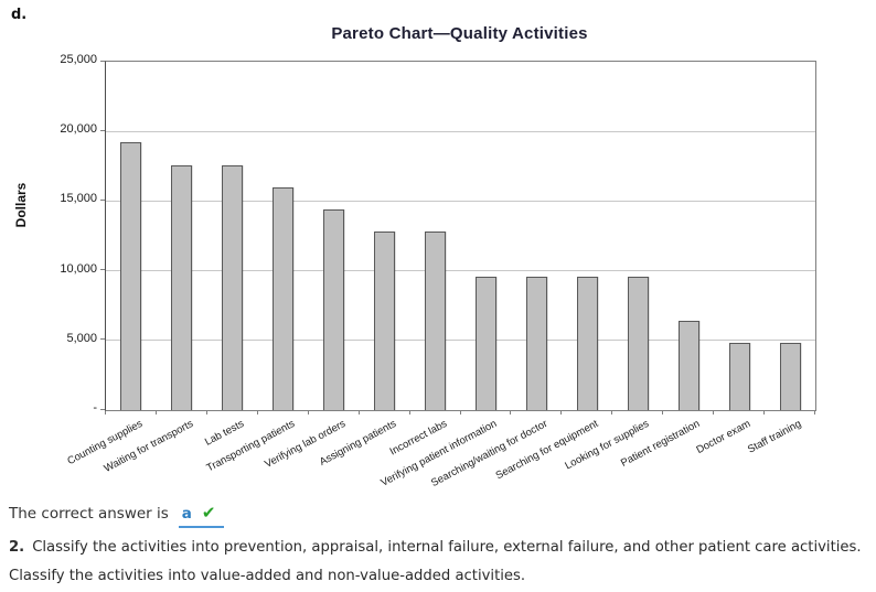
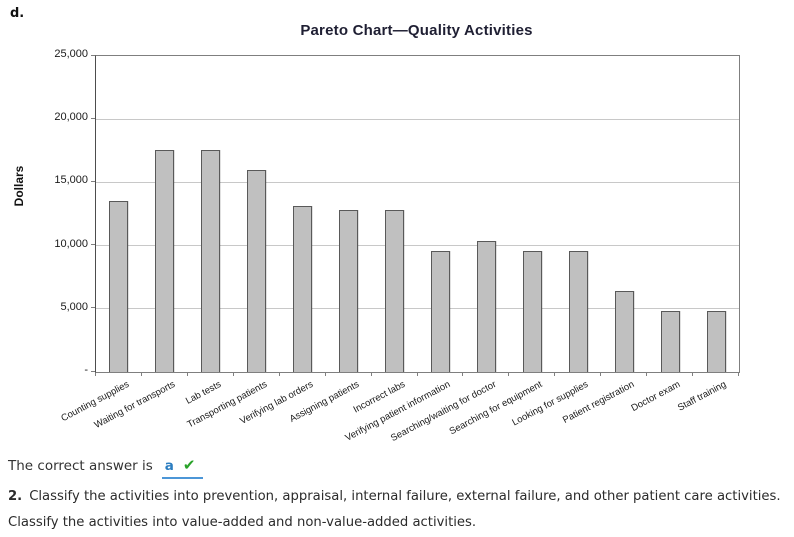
Counting supplies: 19200 -> 13500
Verifying lab orders: 14400 -> 13100
Searching/waiting for doctor: 9600 -> 10400
